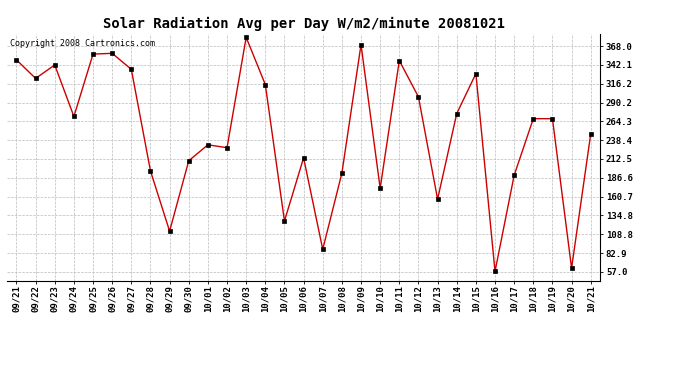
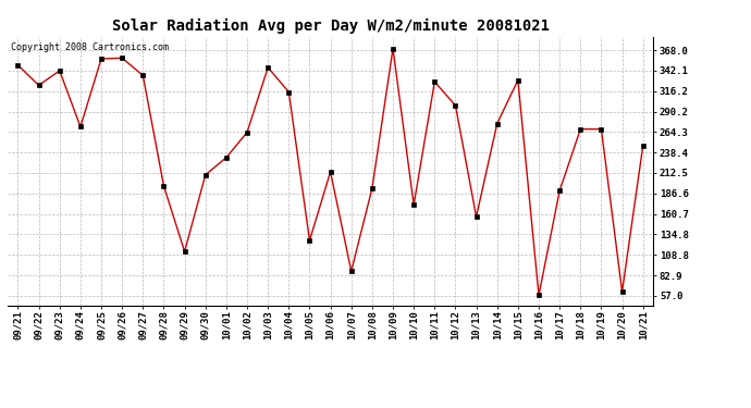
10/02: 228 -> 264
10/03: 380 -> 346
10/11: 348 -> 328
